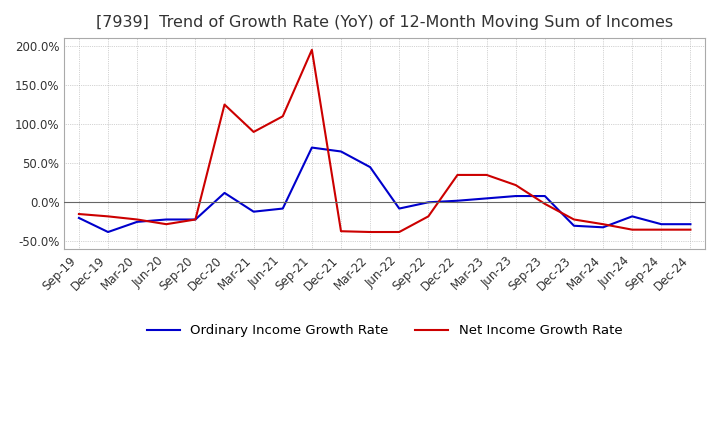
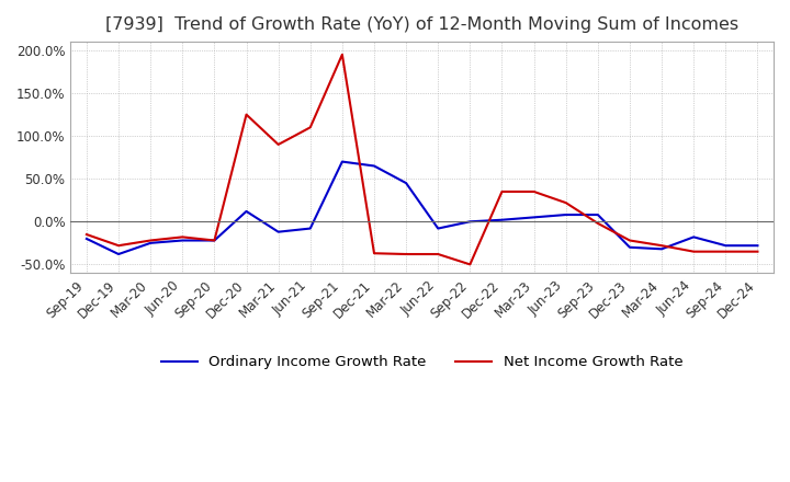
Net Income Growth Rate/Dec-19: -18% -> -28%
Net Income Growth Rate/Jun-20: -28% -> -18%
Net Income Growth Rate/Sep-22: -18% -> -50%
